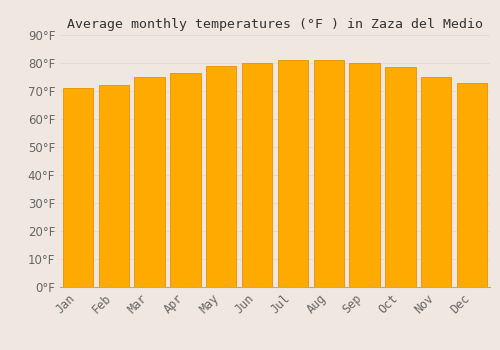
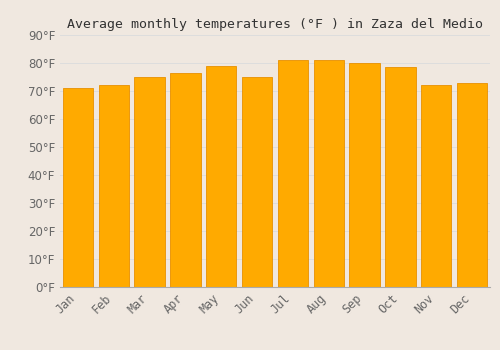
Jun: 80.0°F -> 75.0°F
Nov: 75.0°F -> 72.0°F
